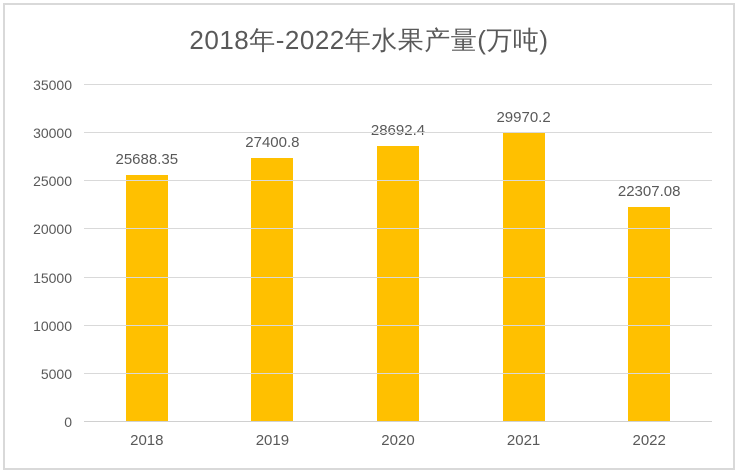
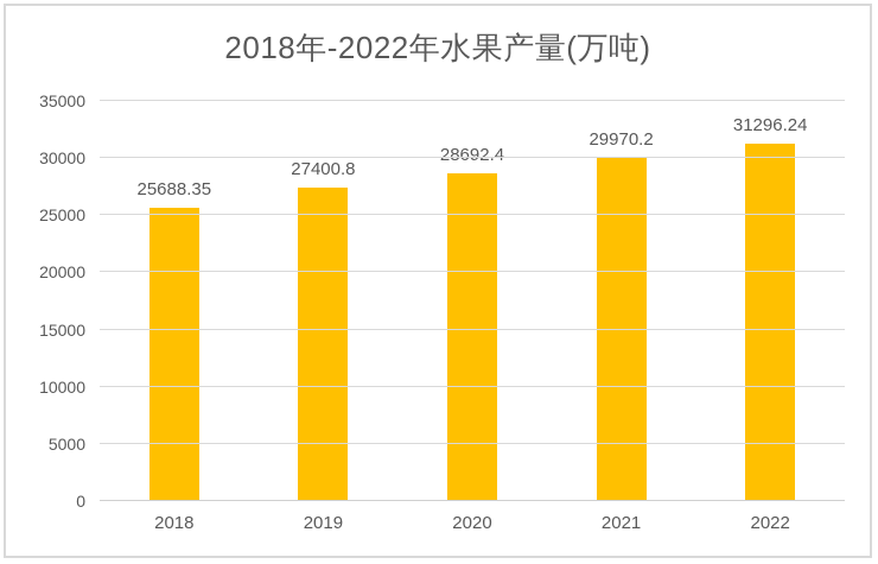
2022: 22307.08 -> 31296.24
